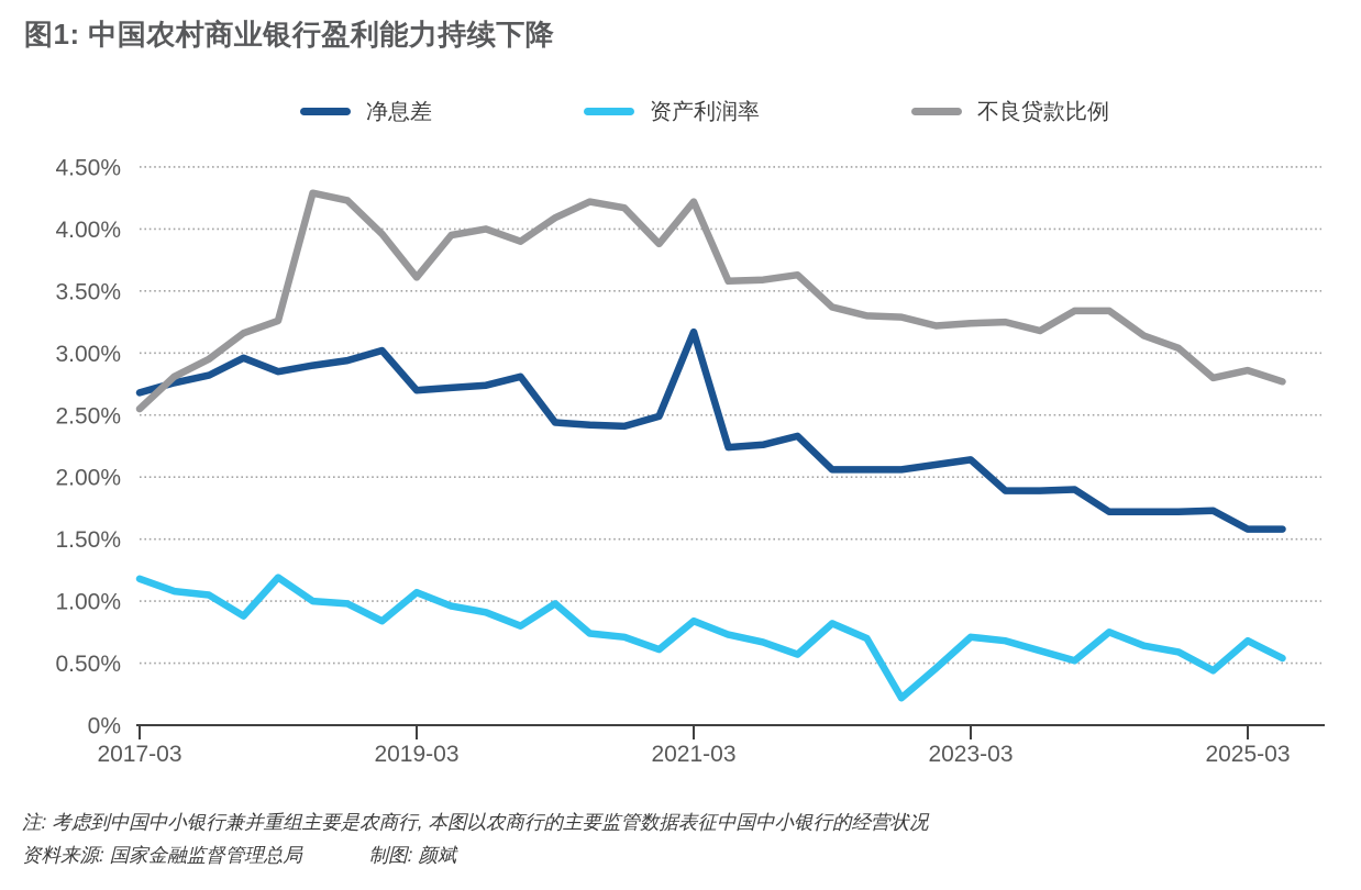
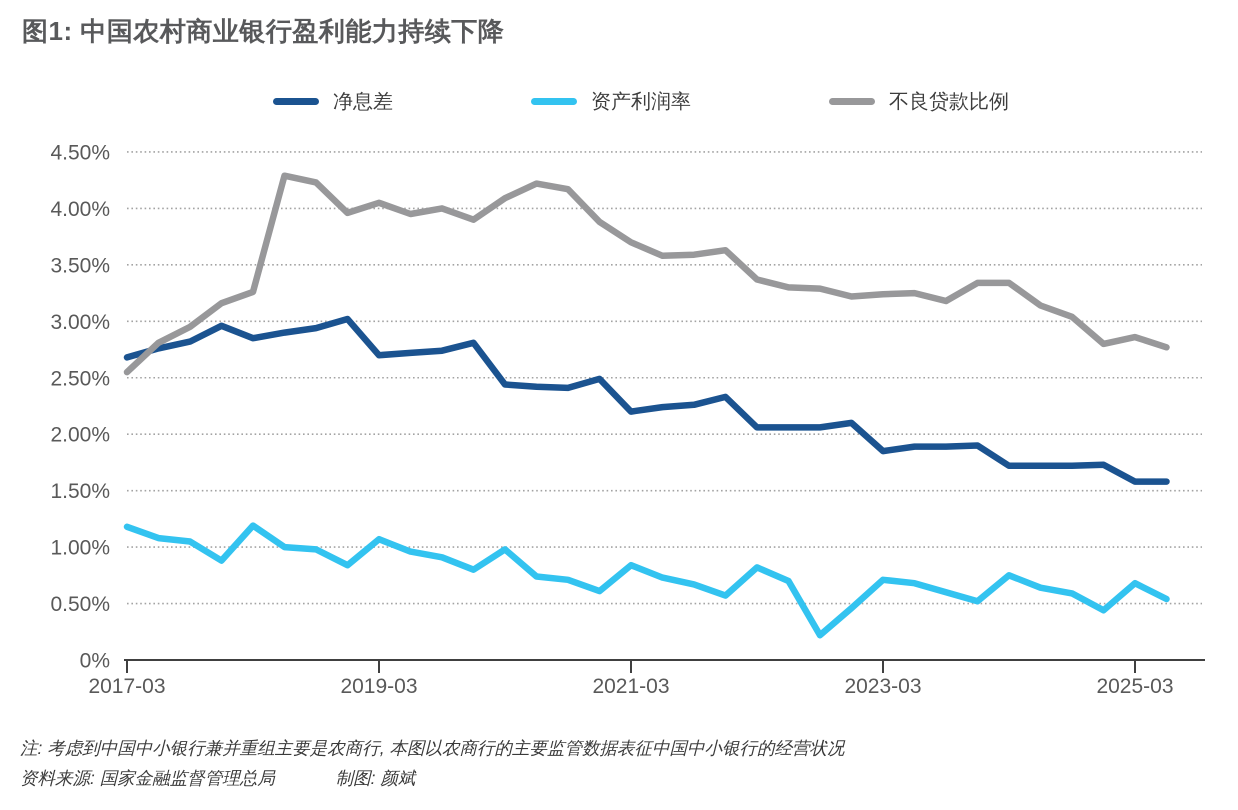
不良贷款比例/2019-03: 3.61% -> 4.05%
净息差/2021-03: 3.17% -> 2.20%
不良贷款比例/2021-03: 4.22% -> 3.70%
净息差/2023-03: 2.14% -> 1.85%
